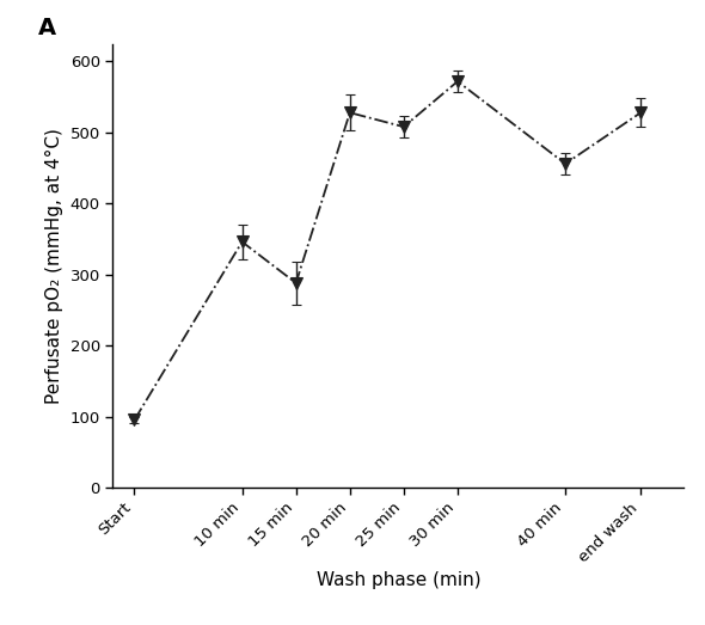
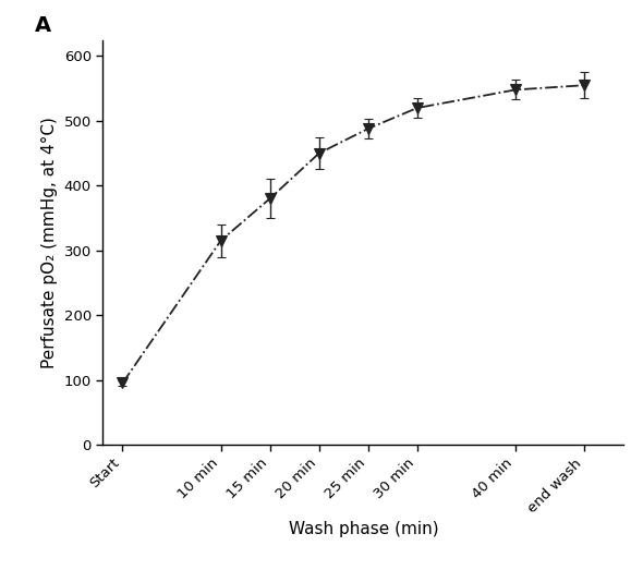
10 min: 346 -> 315
15 min: 288 -> 380
20 min: 528 -> 450
25 min: 508 -> 488
30 min: 572 -> 520
40 min: 456 -> 548
end wash: 528 -> 555
